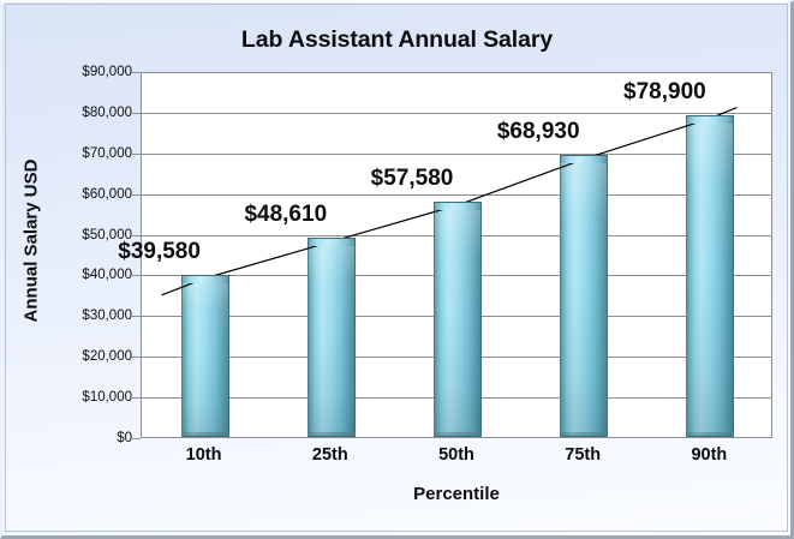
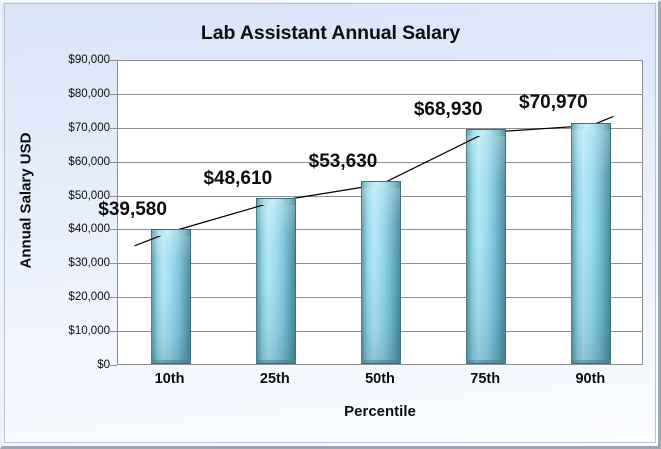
50th: $57,580 -> $53,630
90th: $78,900 -> $70,970
